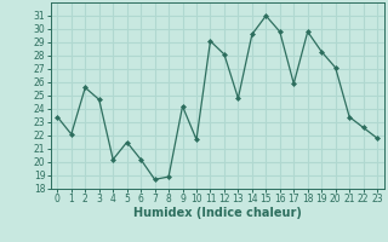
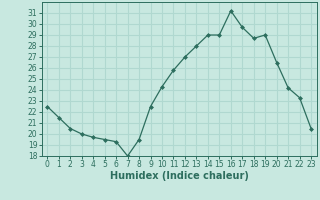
0: 23.4 -> 22.5
1: 22.1 -> 21.5
2: 25.6 -> 20.5
3: 24.7 -> 20.0
4: 20.2 -> 19.7
5: 21.5 -> 19.5
6: 20.2 -> 19.3
7: 18.7 -> 18.0
8: 18.9 -> 19.5
9: 24.2 -> 22.5
10: 21.7 -> 24.3
11: 29.1 -> 25.8
12: 28.1 -> 27.0
13: 24.8 -> 28.0
14: 29.6 -> 29.0
15: 31.0 -> 29.0
16: 29.8 -> 31.2
17: 25.9 -> 29.7
18: 29.8 -> 28.7
19: 28.3 -> 29.0
20: 27.1 -> 26.5
21: 23.4 -> 24.2
22: 22.6 -> 23.3
23: 21.8 -> 20.5
